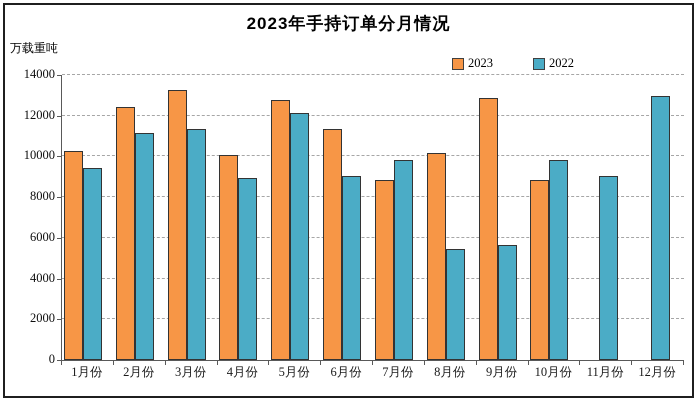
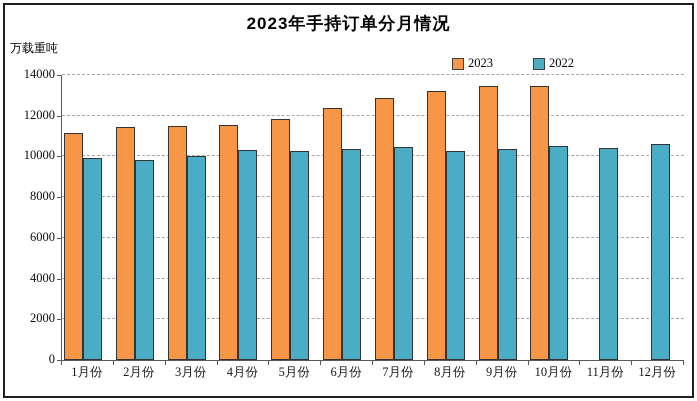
2023/1月份: 10200 -> 11100
2022/1月份: 9400 -> 9800
2023/2月份: 12400 -> 11400
2022/2月份: 11100 -> 9800
2023/3月份: 13200 -> 11400
2022/3月份: 11300 -> 10000
2023/4月份: 10000 -> 11500
2022/4月份: 8900 -> 10200
2023/5月份: 12700 -> 11800
2022/5月份: 12100 -> 10200
2023/6月份: 11300 -> 12400
2022/6月份: 9000 -> 10300
2023/7月份: 8800 -> 12800
2022/7月份: 9800 -> 10400
2023/8月份: 10100 -> 13200
2022/8月份: 5400 -> 10200
2023/9月份: 12800 -> 13400
2022/9月份: 5600 -> 10300
2023/10月份: 8800 -> 13400
2022/10月份: 9800 -> 10400
2022/11月份: 9000 -> 10400
2022/12月份: 12900 -> 10600
